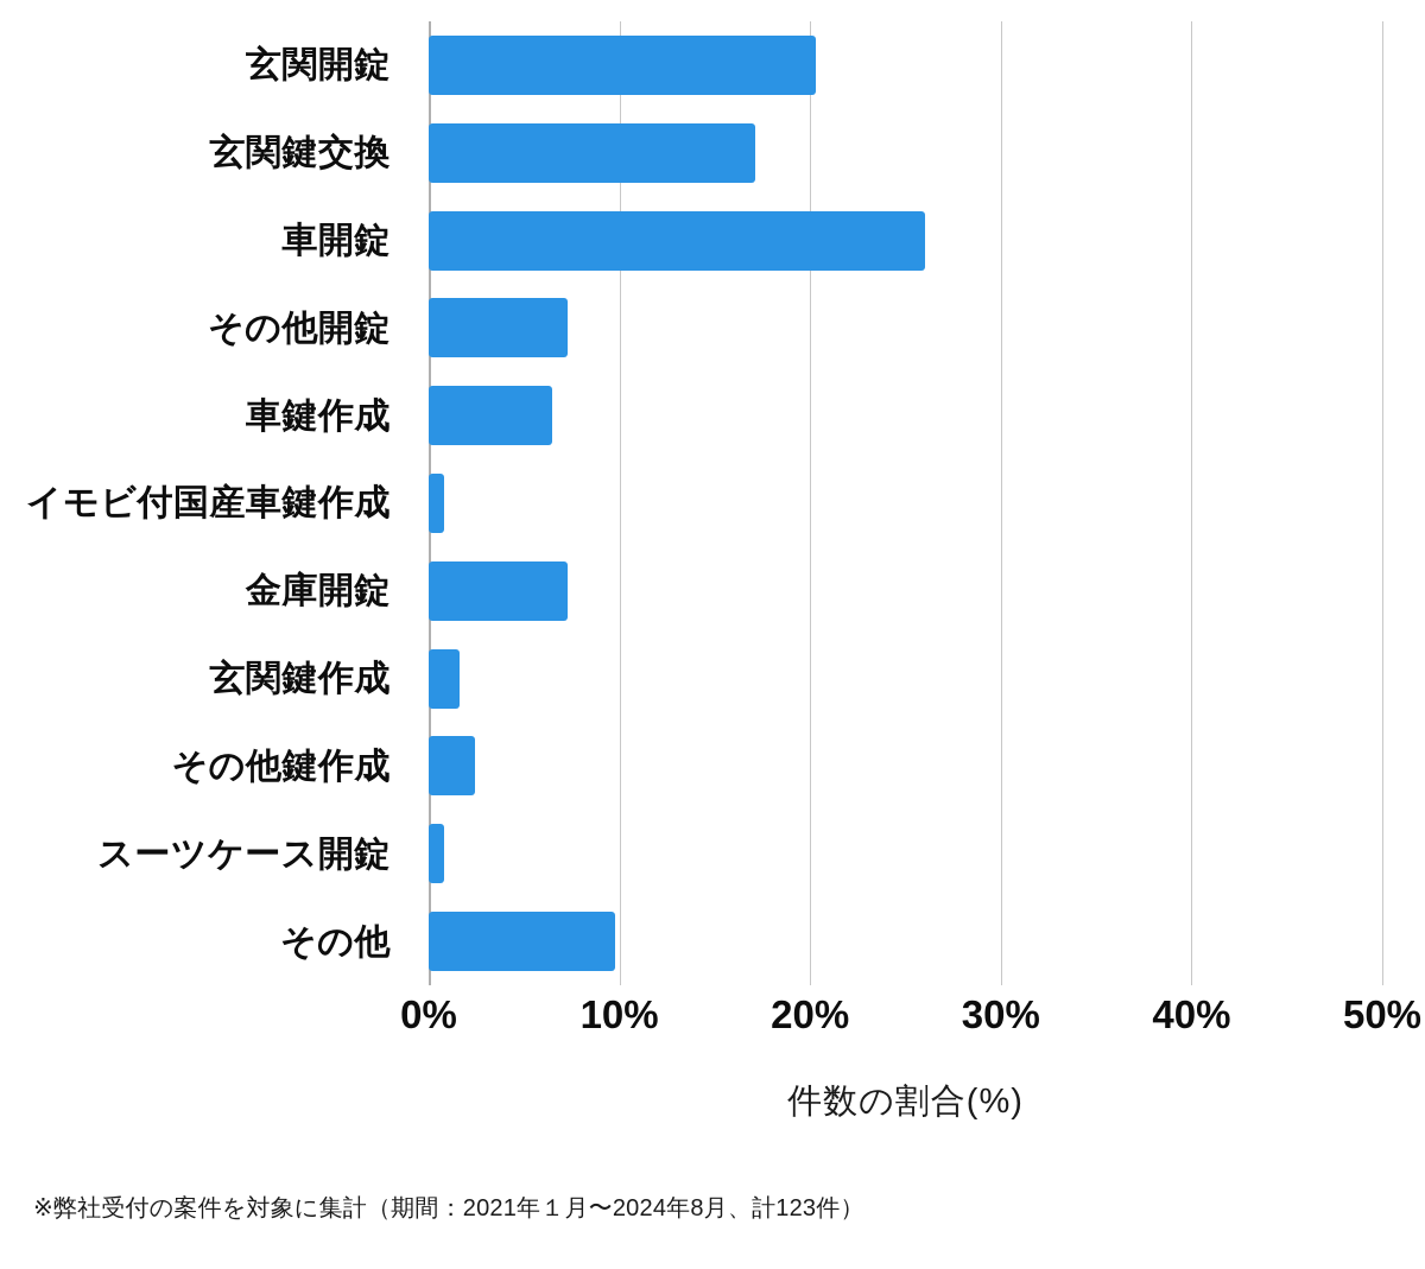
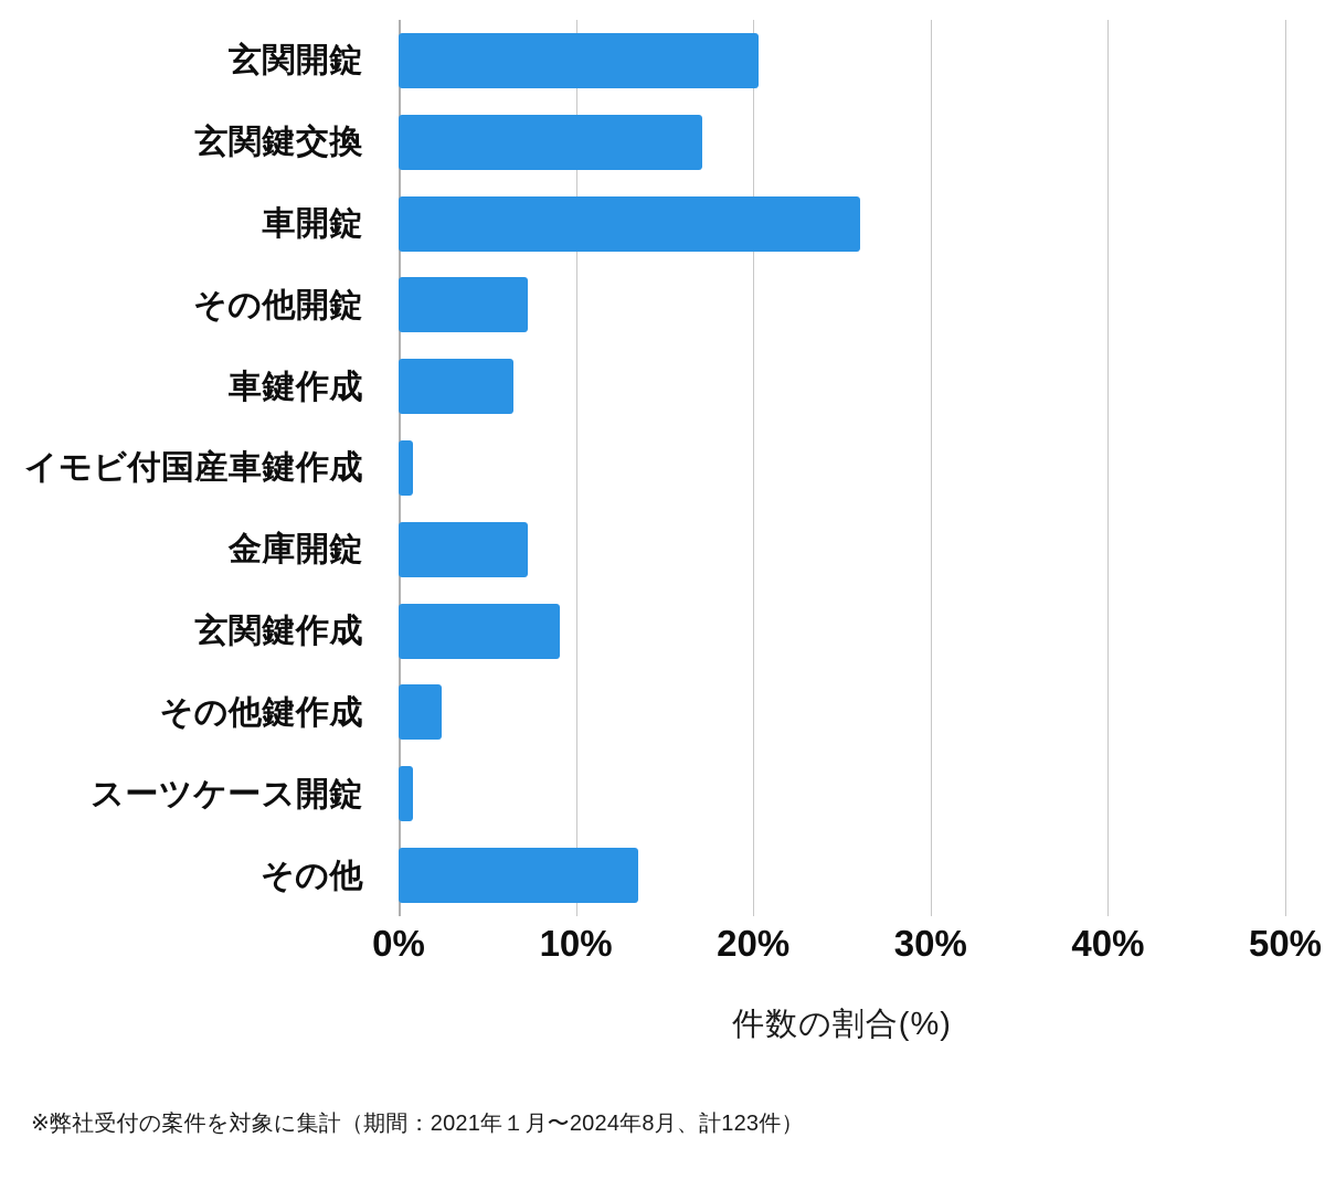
玄関鍵作成: 1.6% -> 9.1%
その他: 9.8% -> 13.5%
